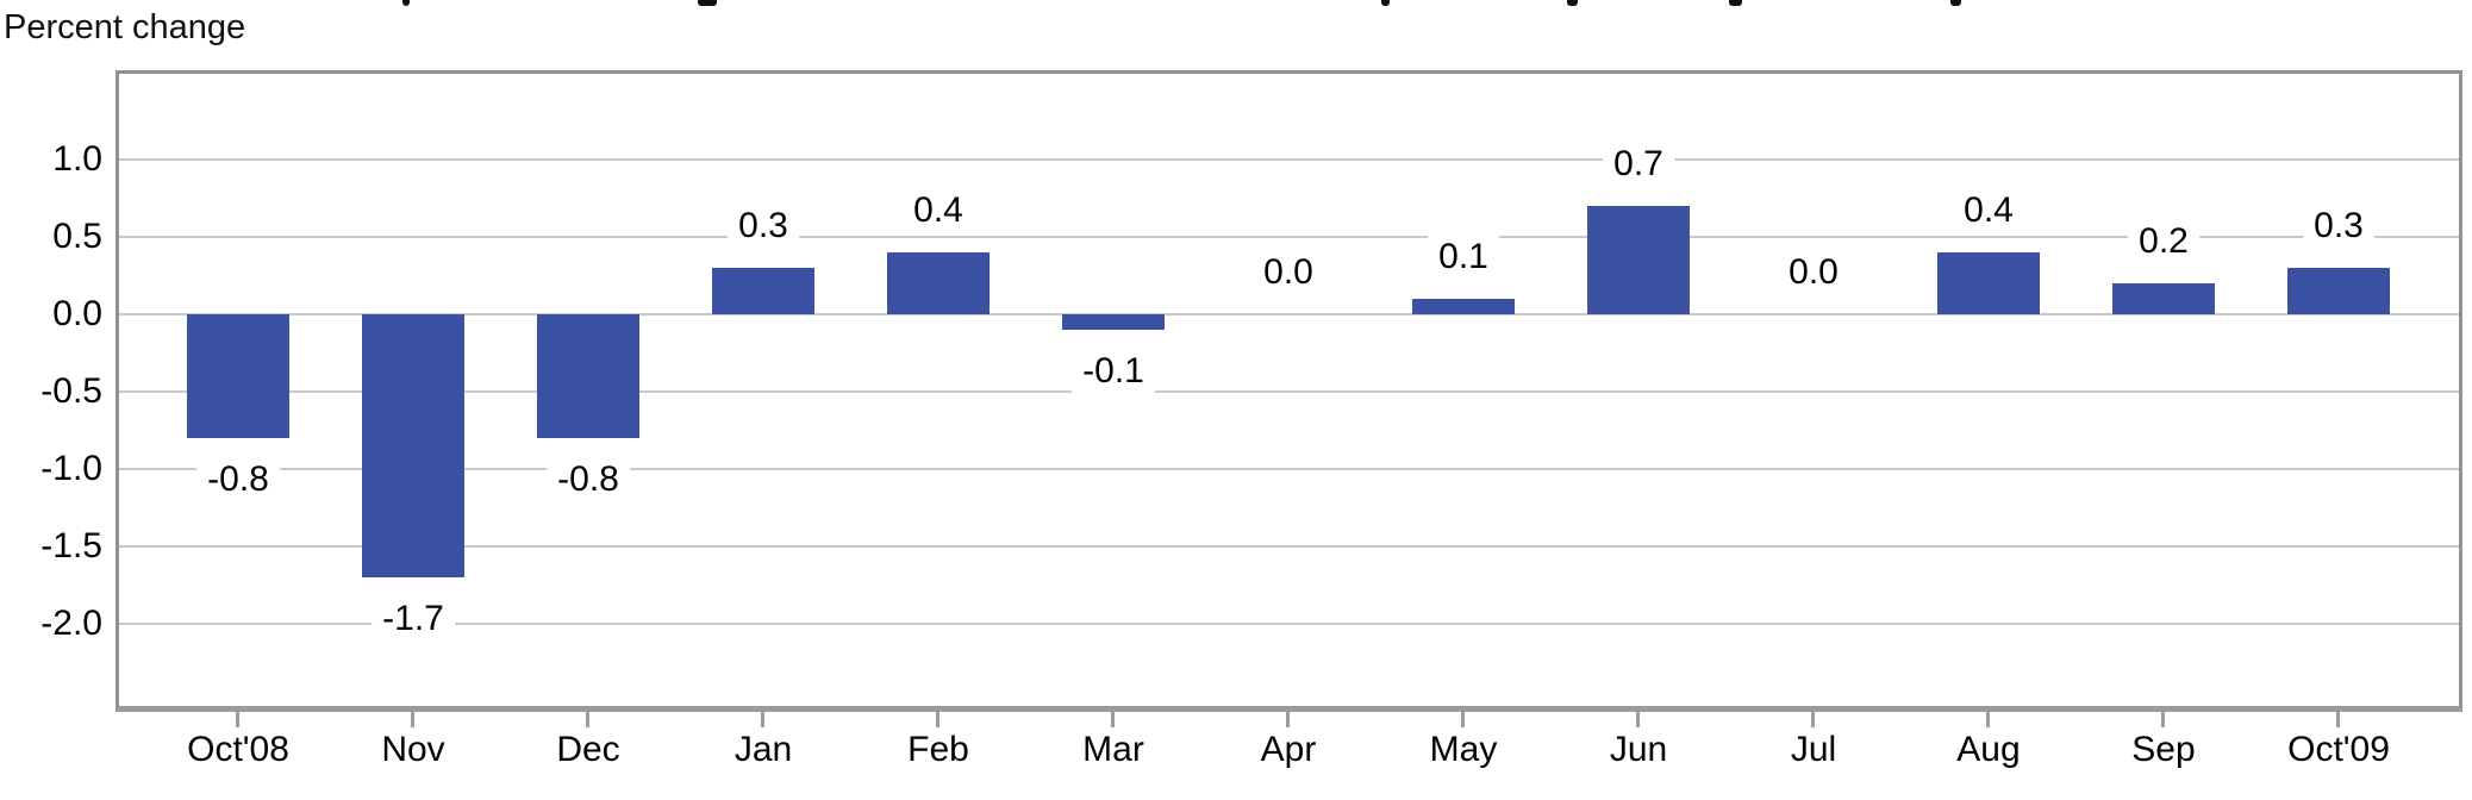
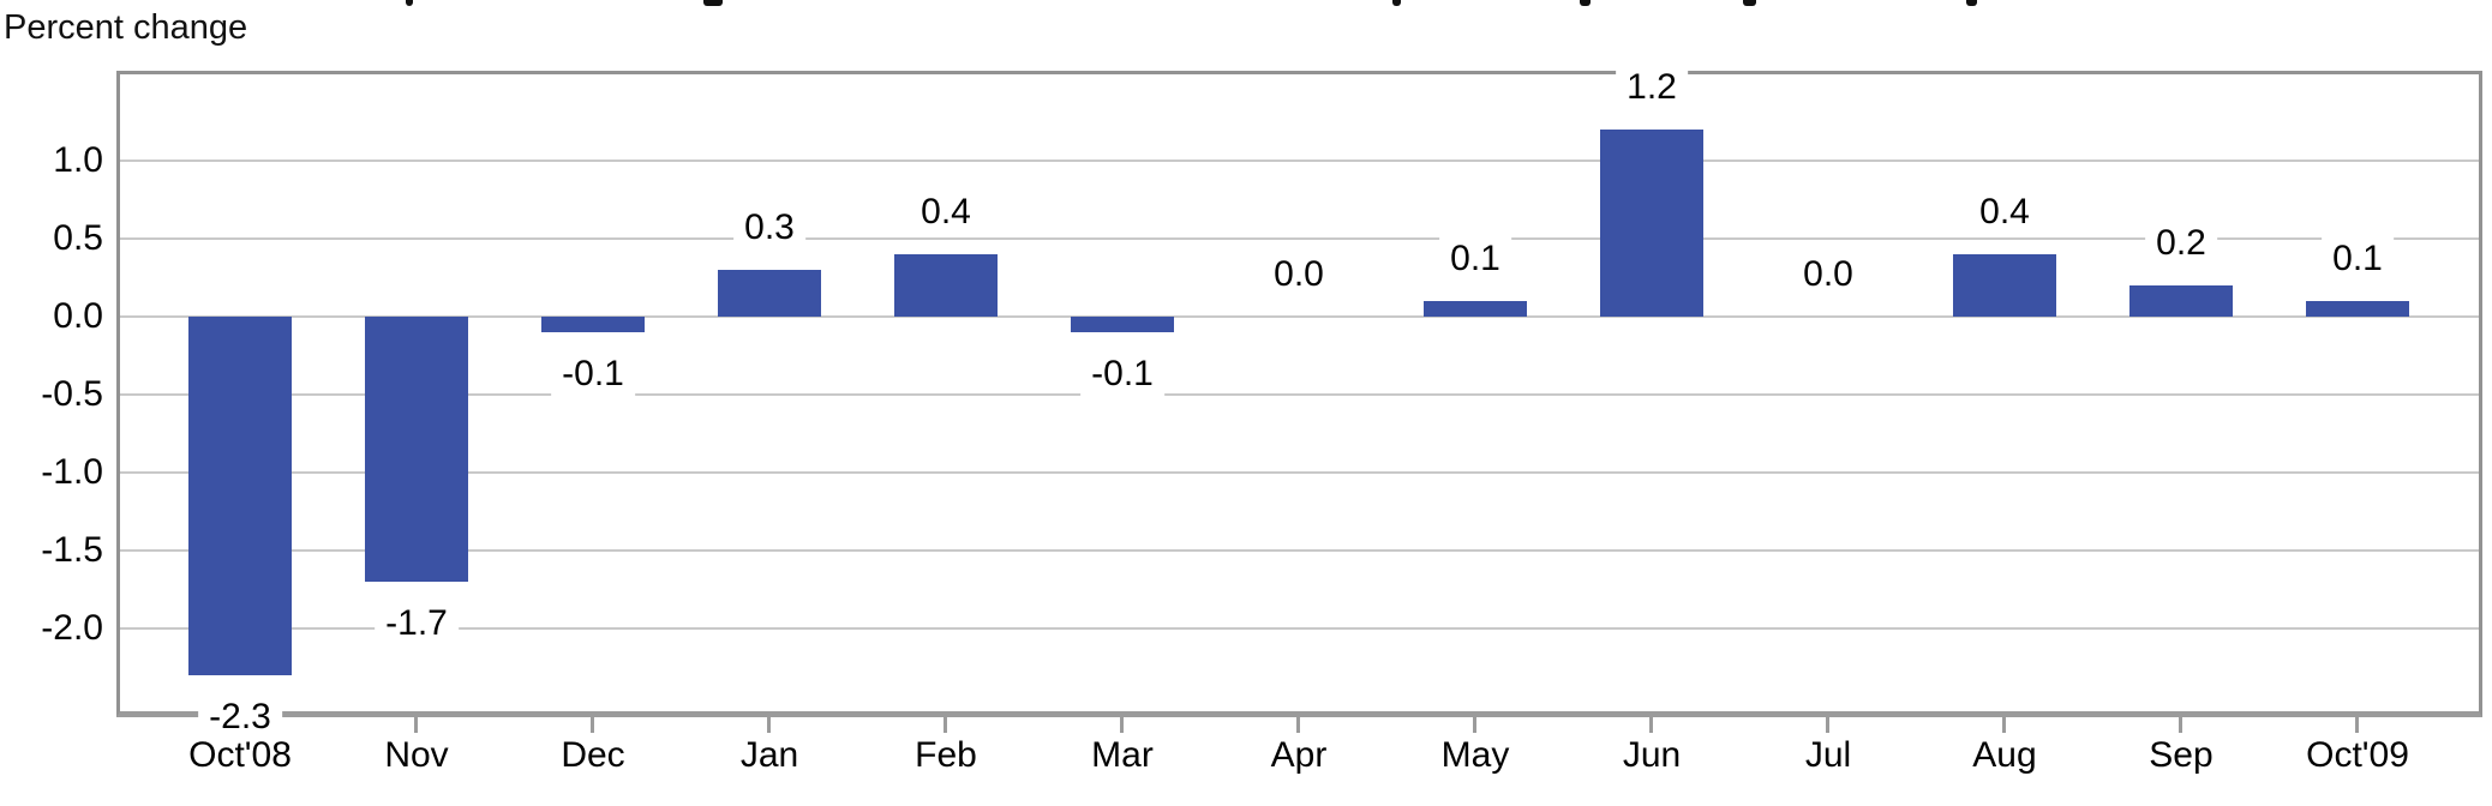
Oct'08: -0.8 -> -2.3
Dec: -0.8 -> -0.1
Jun: 0.7 -> 1.2
Oct'09: 0.3 -> 0.1
